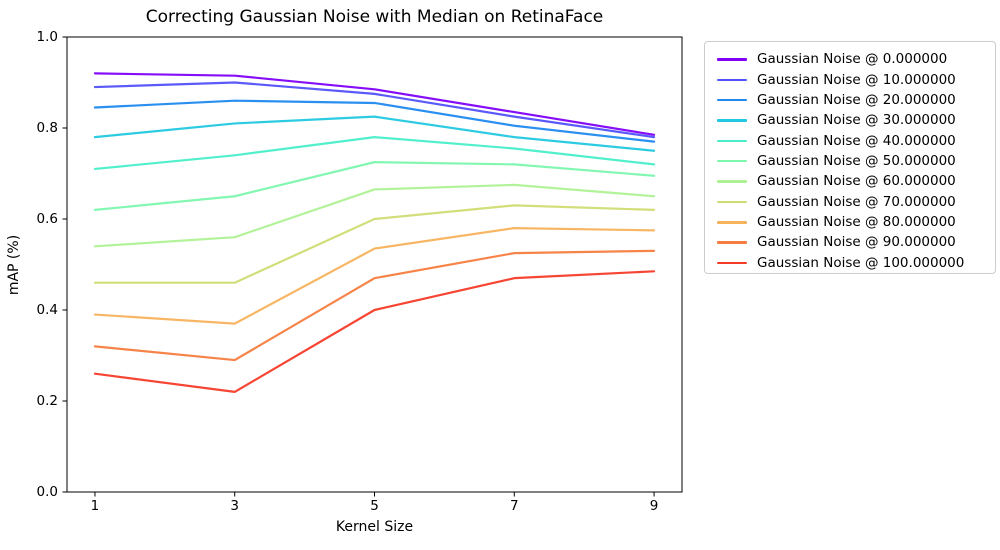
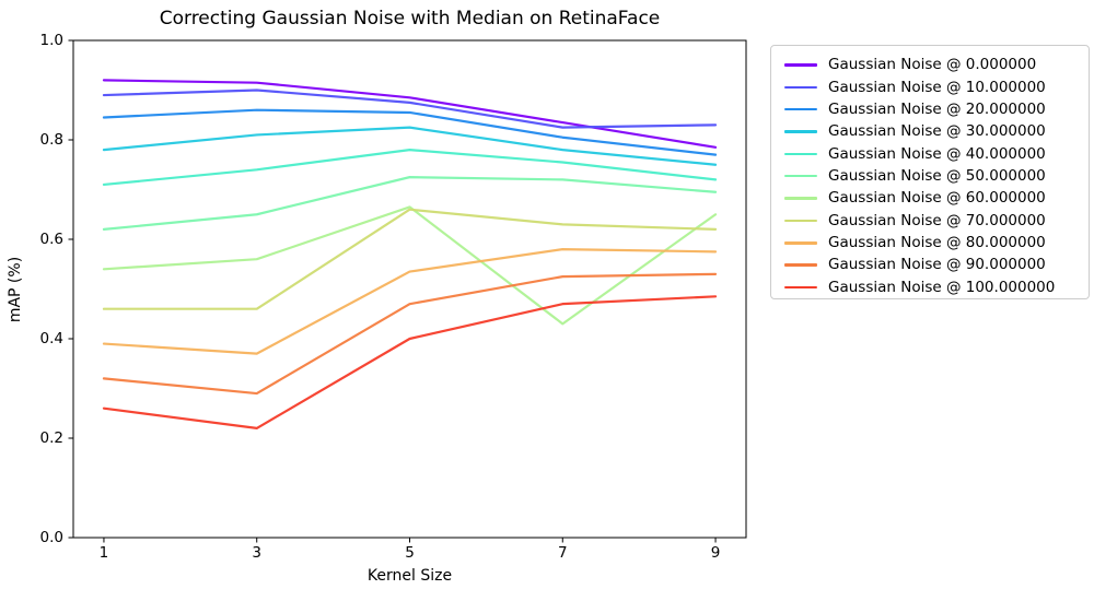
Gaussian Noise @ 70.000000/5: 0.60 -> 0.66
Gaussian Noise @ 60.000000/7: 0.68 -> 0.43
Gaussian Noise @ 10.000000/9: 0.78 -> 0.83
